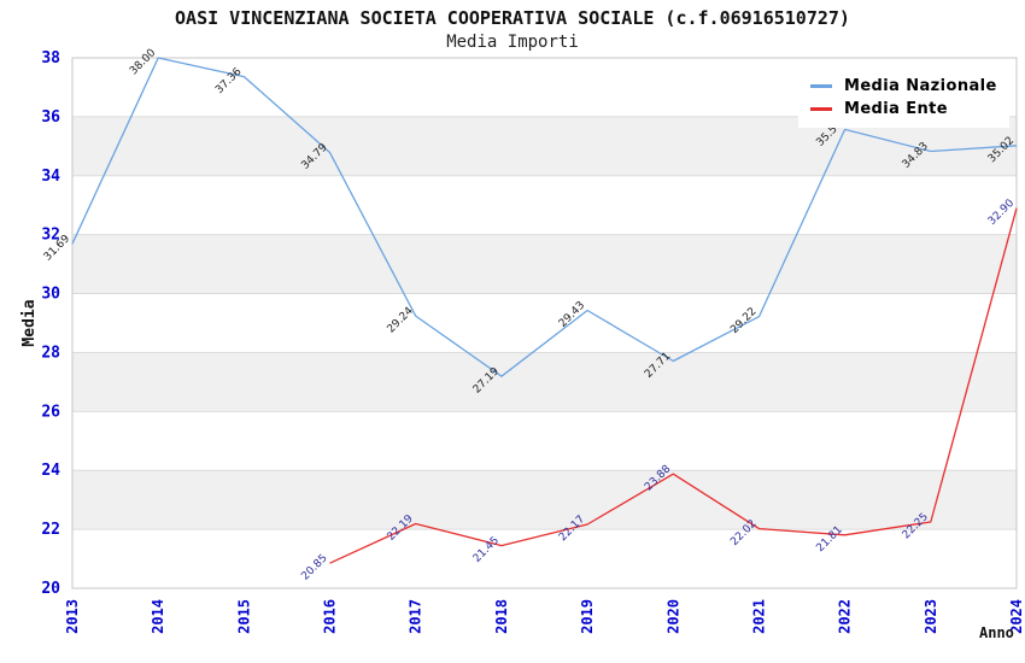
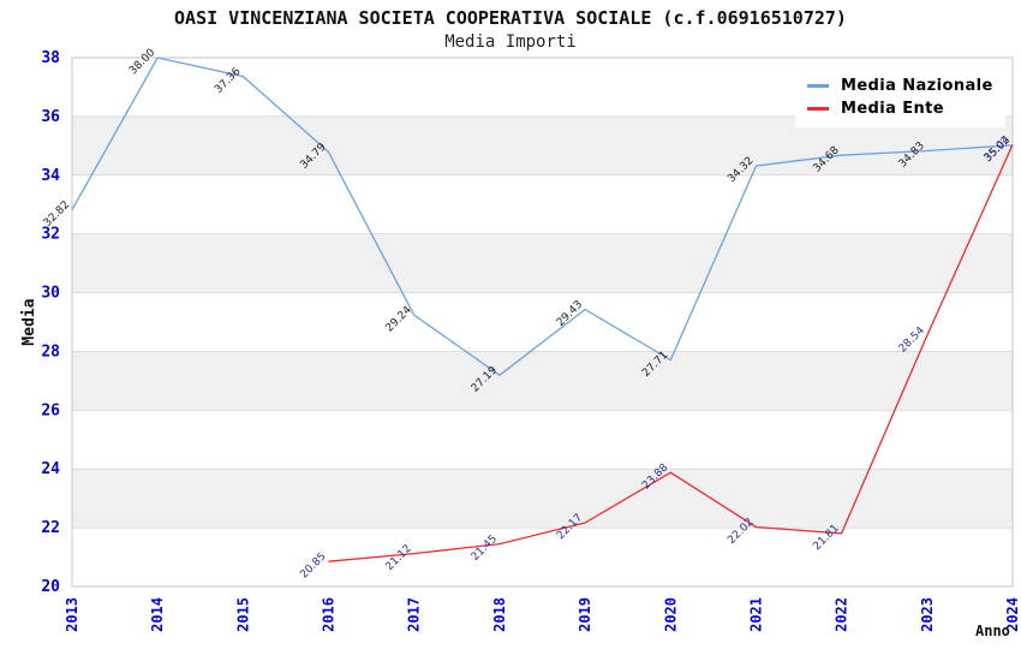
Media Nazionale/2013: 31.69 -> 32.82
Media Ente/2017: 22.19 -> 21.12
Media Nazionale/2021: 29.22 -> 34.32
Media Nazionale/2022: 35.57 -> 34.68
Media Ente/2023: 22.25 -> 28.54
Media Ente/2024: 32.90 -> 35.04
